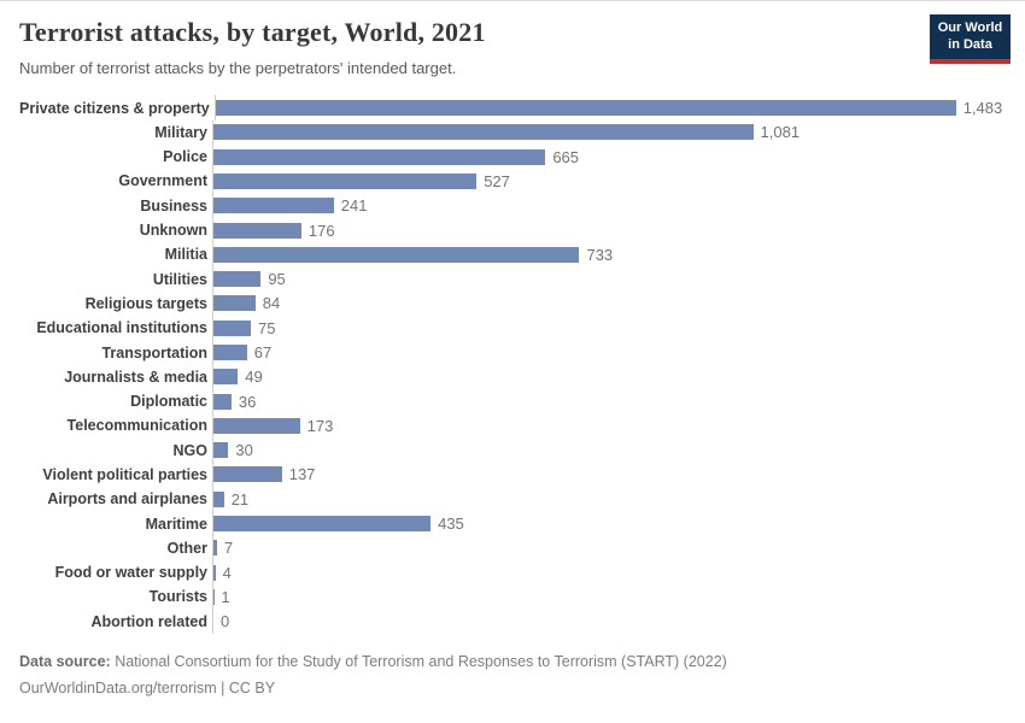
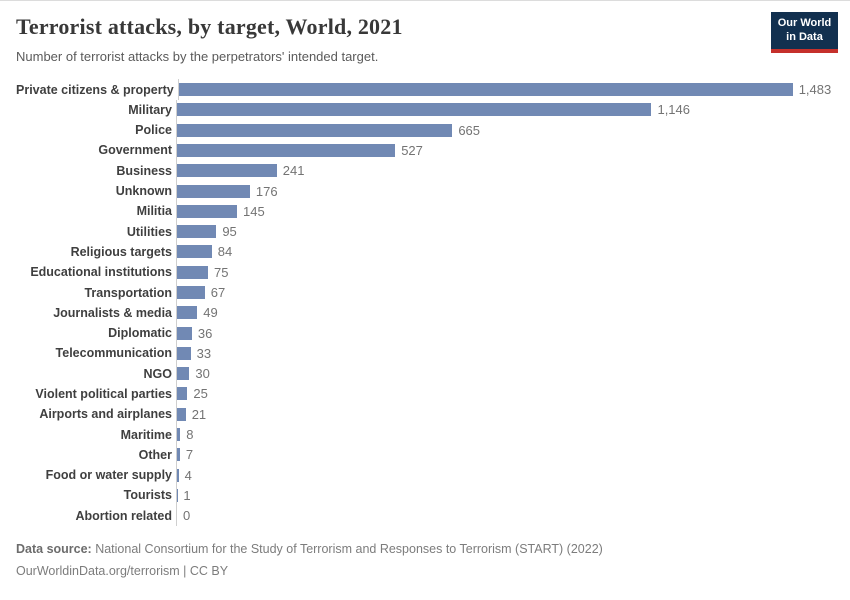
Military: 1,081 -> 1,146
Militia: 733 -> 145
Telecommunication: 173 -> 33
Violent political parties: 137 -> 25
Maritime: 435 -> 8
